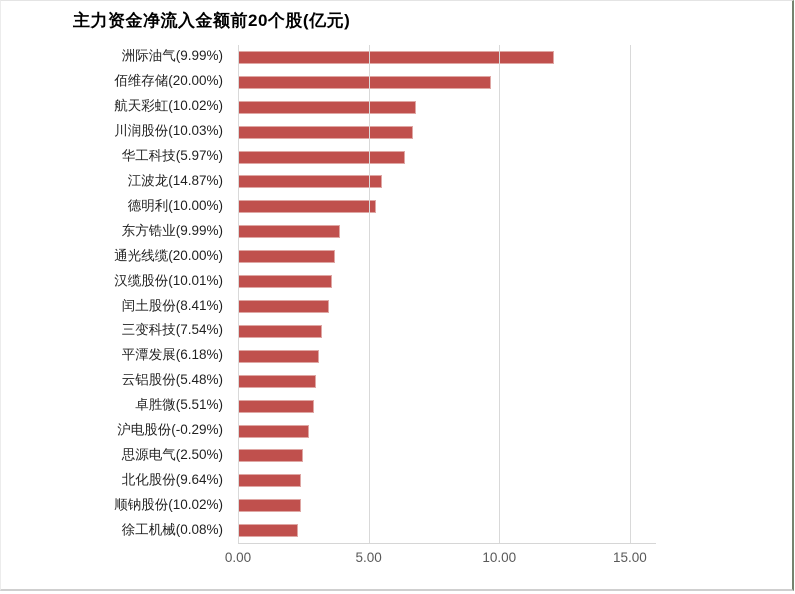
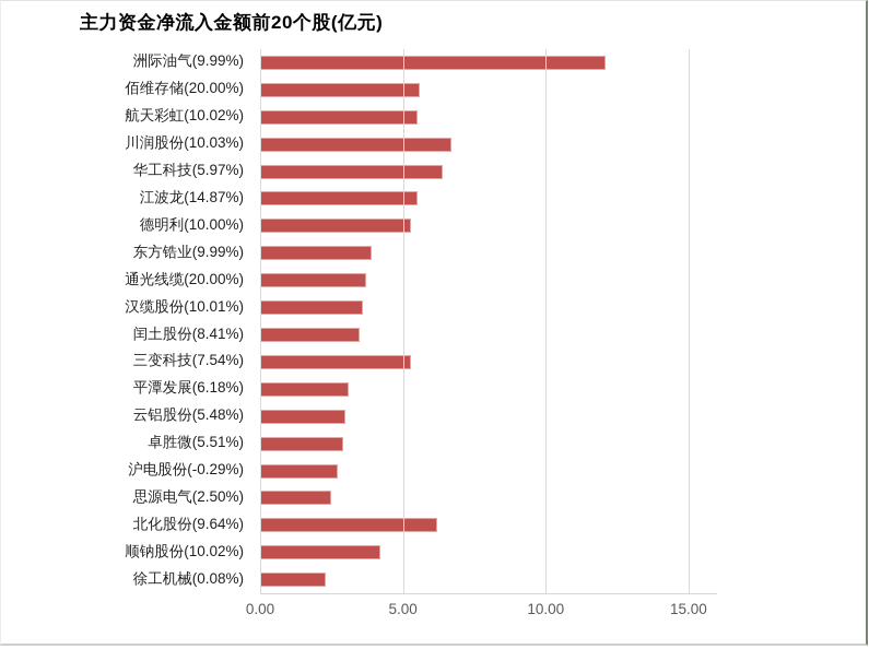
佰维存储(20.00%): 9.7 -> 5.6
航天彩虹(10.02%): 6.8 -> 5.5
三变科技(7.54%): 3.2 -> 5.3
北化股份(9.64%): 2.4 -> 6.2
顺钠股份(10.02%): 2.4 -> 4.2
